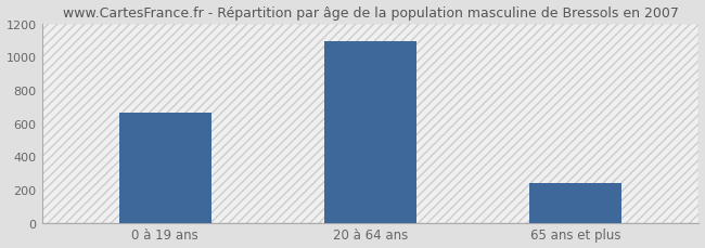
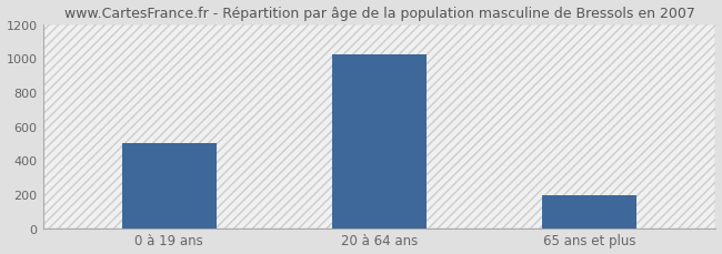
0 à 19 ans: 660 -> 500
20 à 64 ans: 1090 -> 1020
65 ans et plus: 240 -> 200
